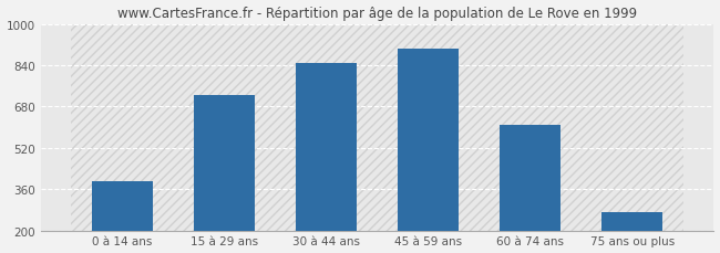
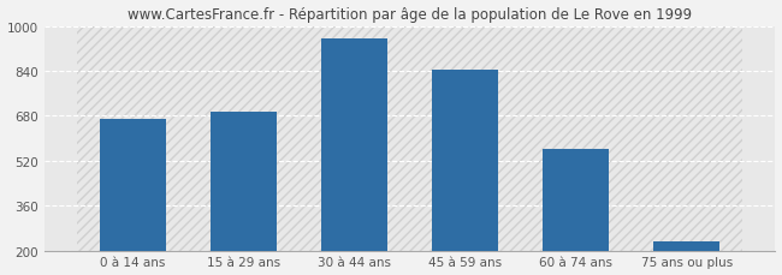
0 à 14 ans: 390 -> 670
15 à 29 ans: 725 -> 693
30 à 44 ans: 850 -> 955
45 à 59 ans: 905 -> 843
60 à 74 ans: 610 -> 561
75 ans ou plus: 270 -> 232
